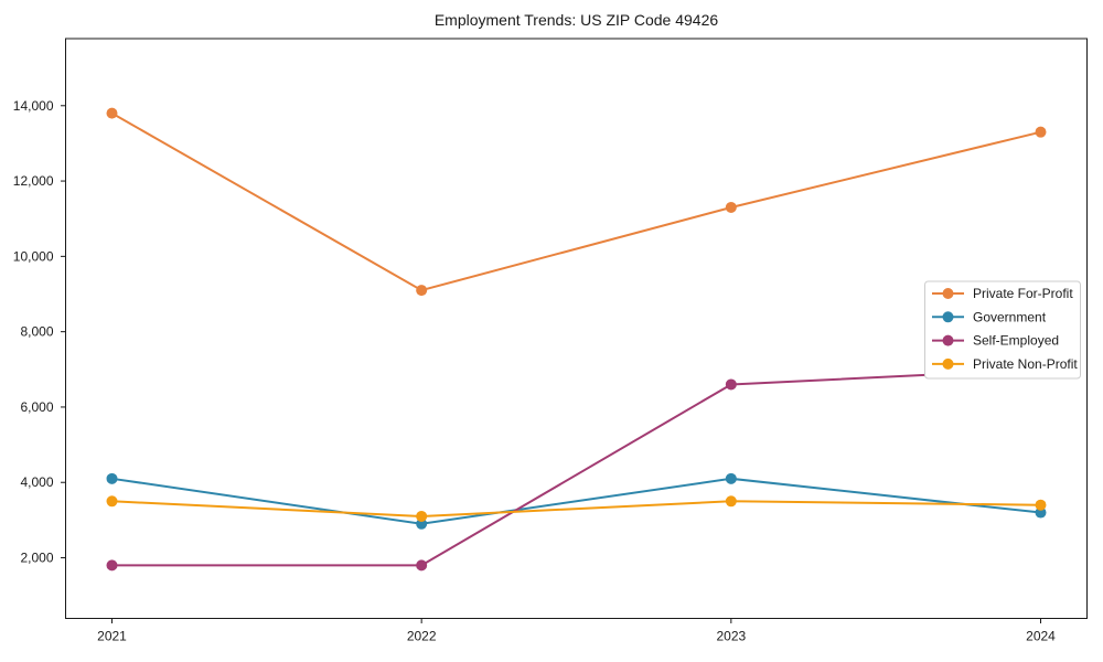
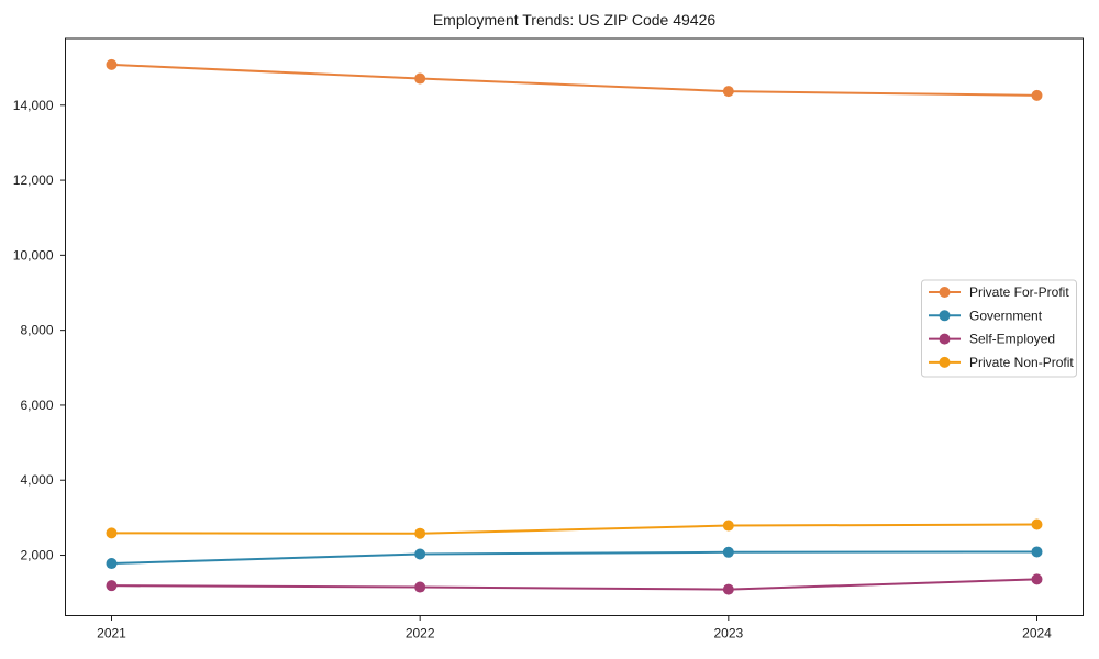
Private For-Profit/2021: 13800 -> 15100
Government/2021: 4100 -> 1800
Self-Employed/2021: 1800 -> 1200
Private Non-Profit/2021: 3500 -> 2600
Private For-Profit/2022: 9100 -> 14700
Government/2022: 2900 -> 2000
Self-Employed/2022: 1800 -> 1200
Private Non-Profit/2022: 3100 -> 2600
Private For-Profit/2023: 11300 -> 14400
Government/2023: 4100 -> 2100
Self-Employed/2023: 6600 -> 1100
Private Non-Profit/2023: 3500 -> 2800
Private For-Profit/2024: 13300 -> 14300
Government/2024: 3200 -> 2100
Self-Employed/2024: 7000 -> 1400
Private Non-Profit/2024: 3400 -> 2800
